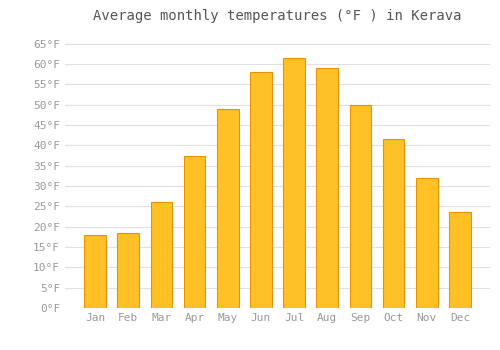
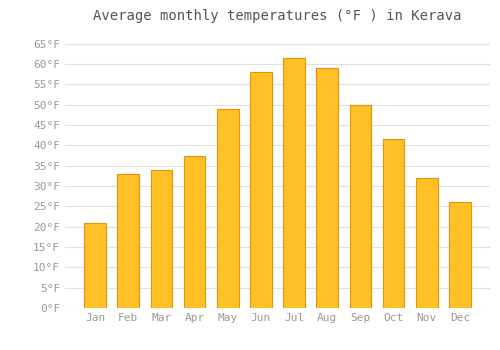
Jan: 18.0°F -> 21.0°F
Feb: 18.5°F -> 33.0°F
Mar: 26.0°F -> 34.0°F
Dec: 23.5°F -> 26.0°F
